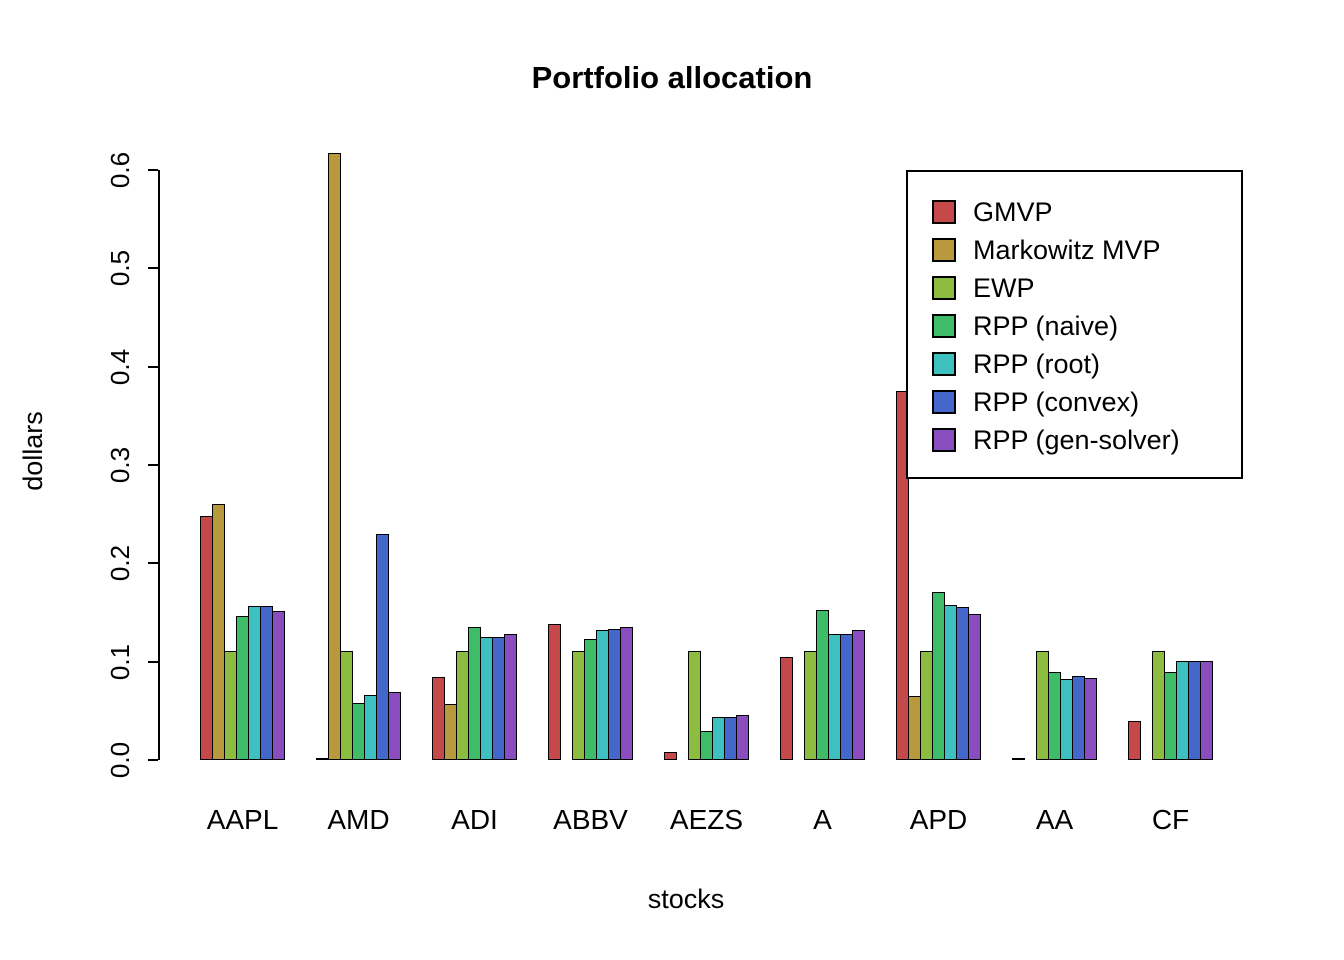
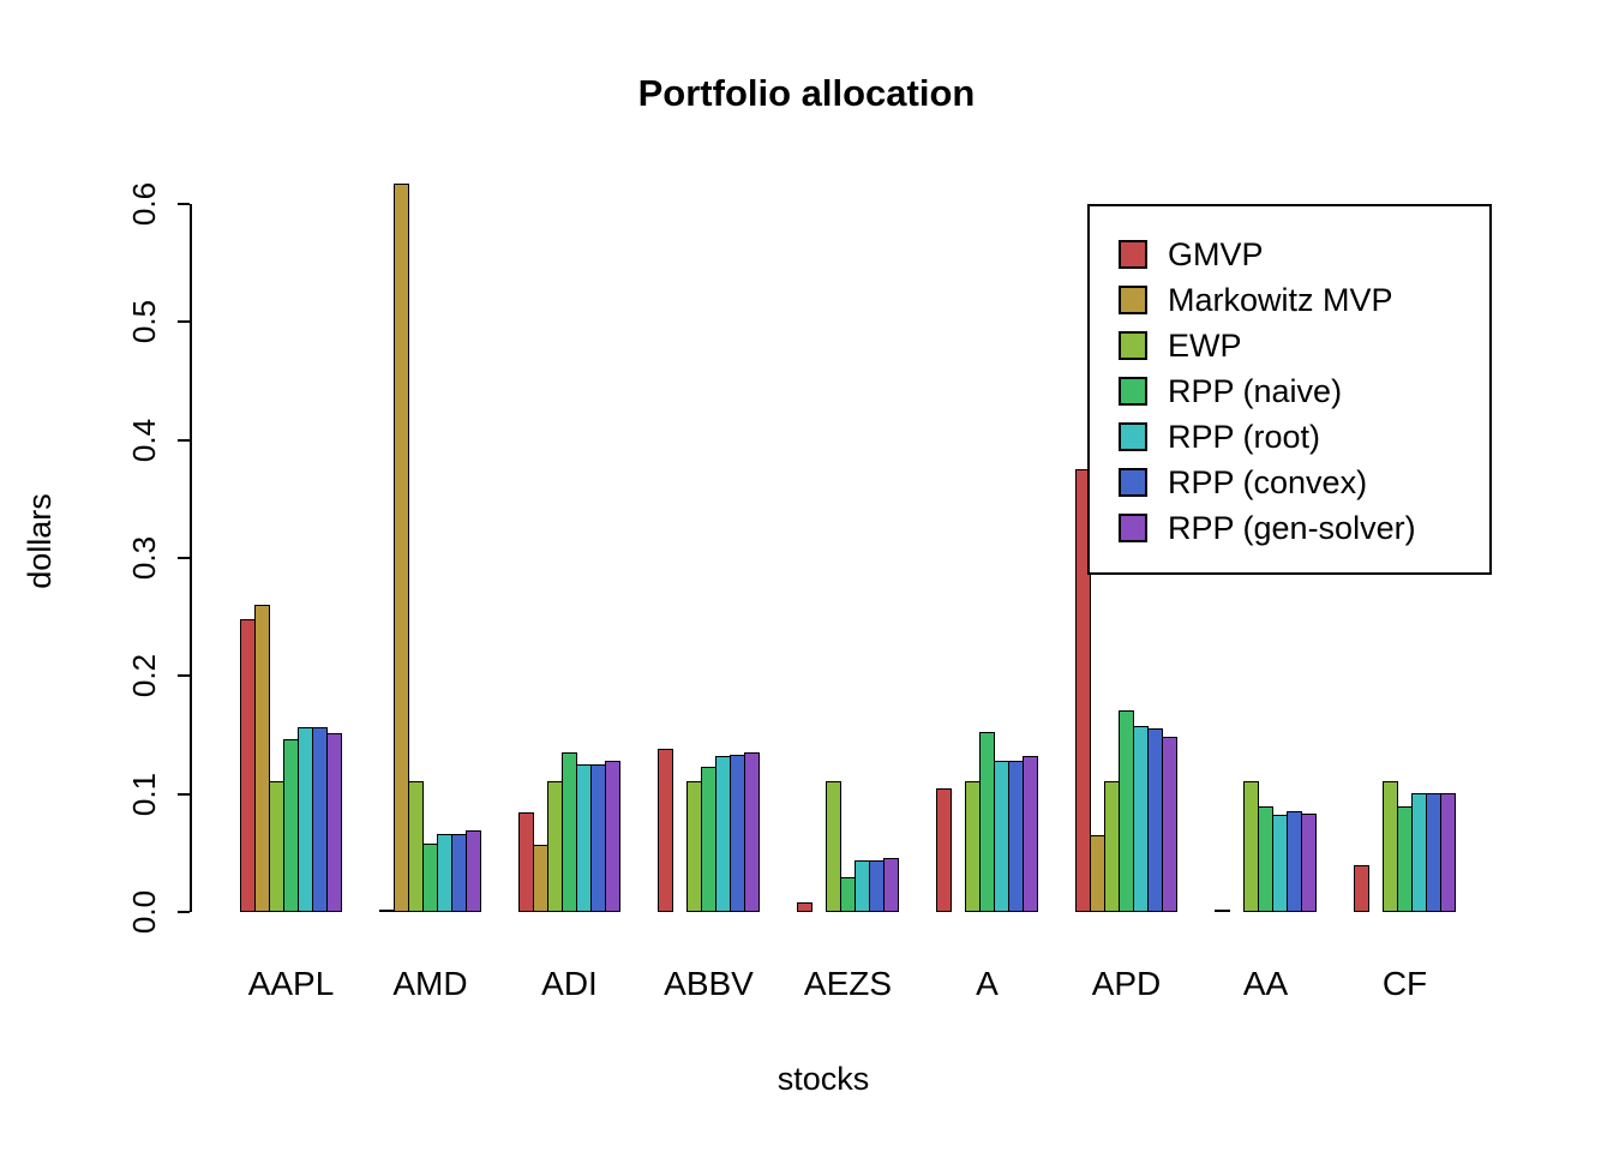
RPP (convex)/AMD: 0.23 -> 0.07
